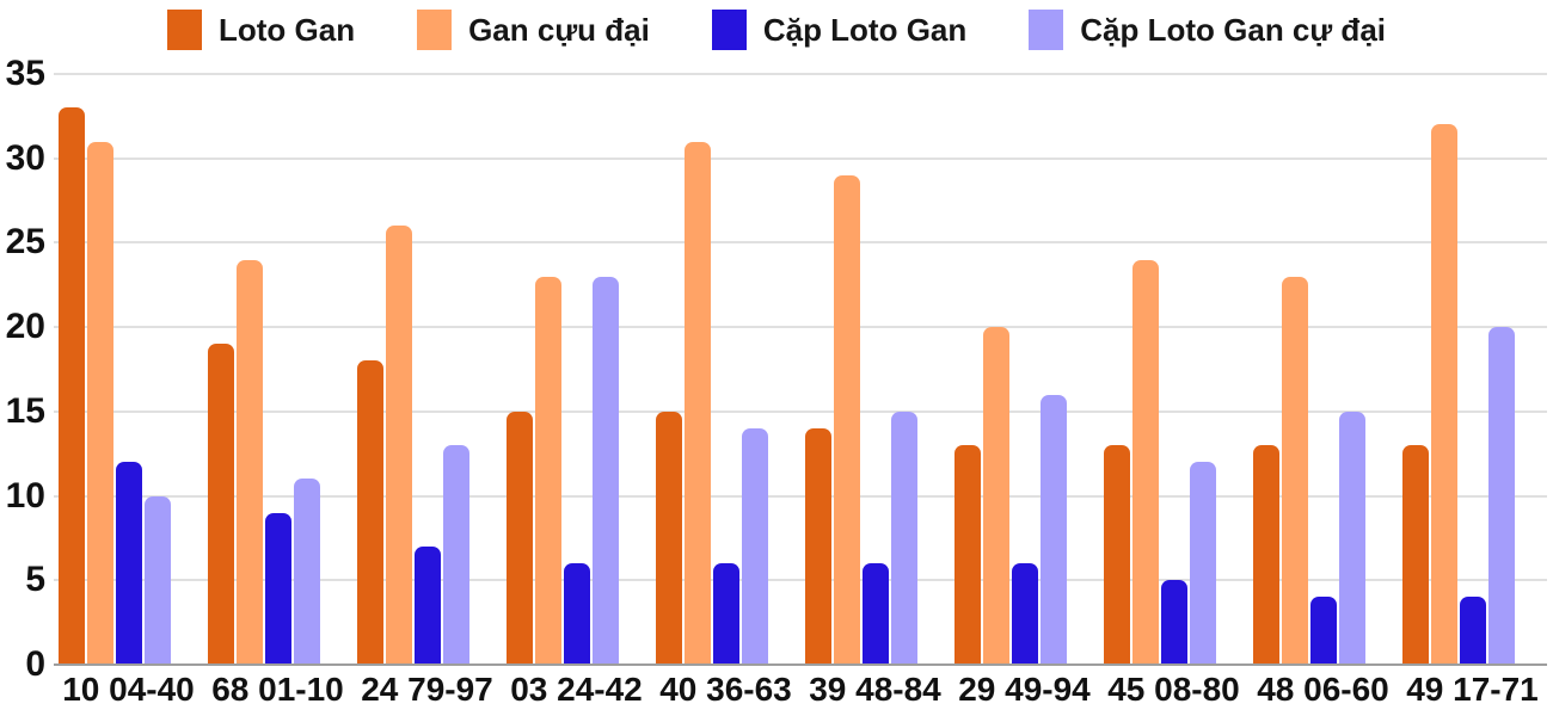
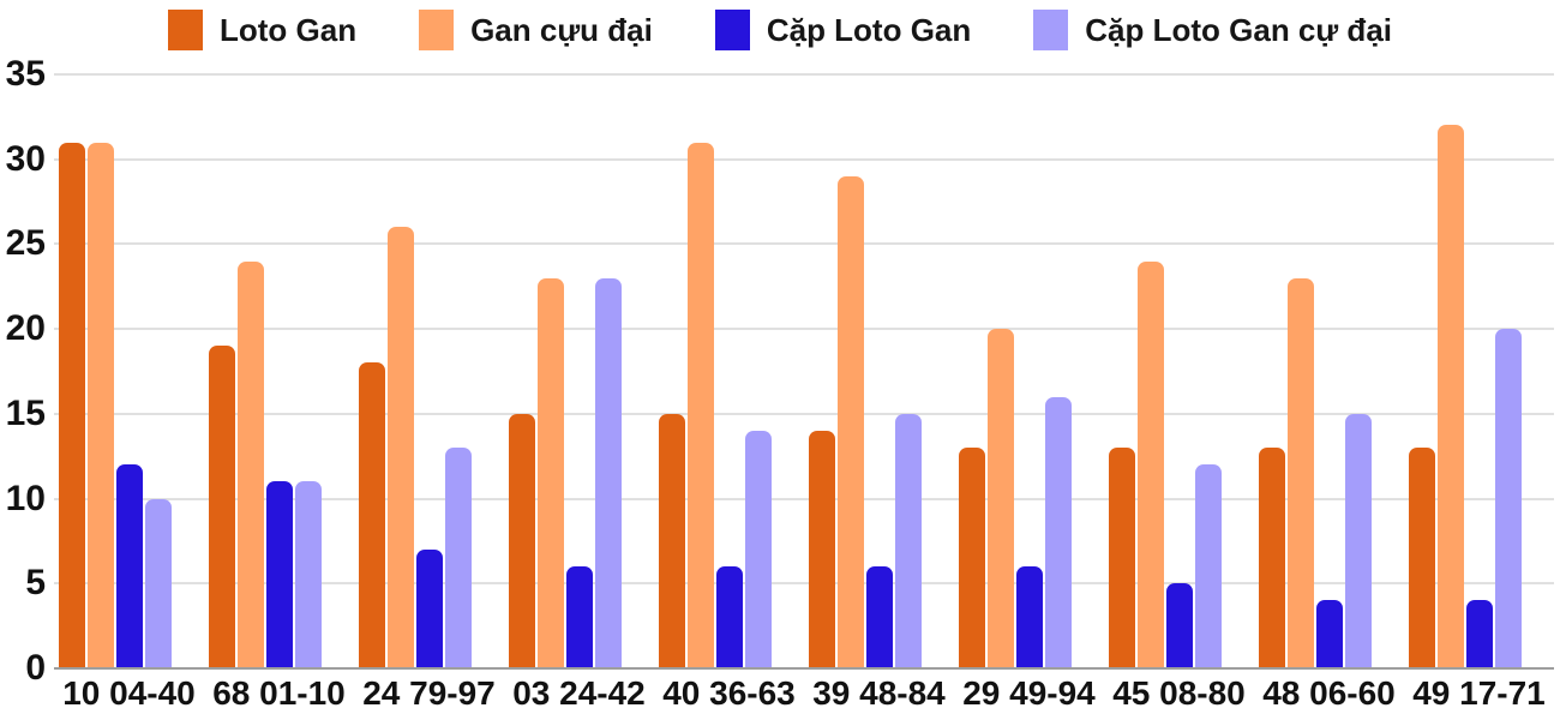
Loto Gan/10 04-40: 33 -> 31
Cặp Loto Gan/68 01-10: 9 -> 11
